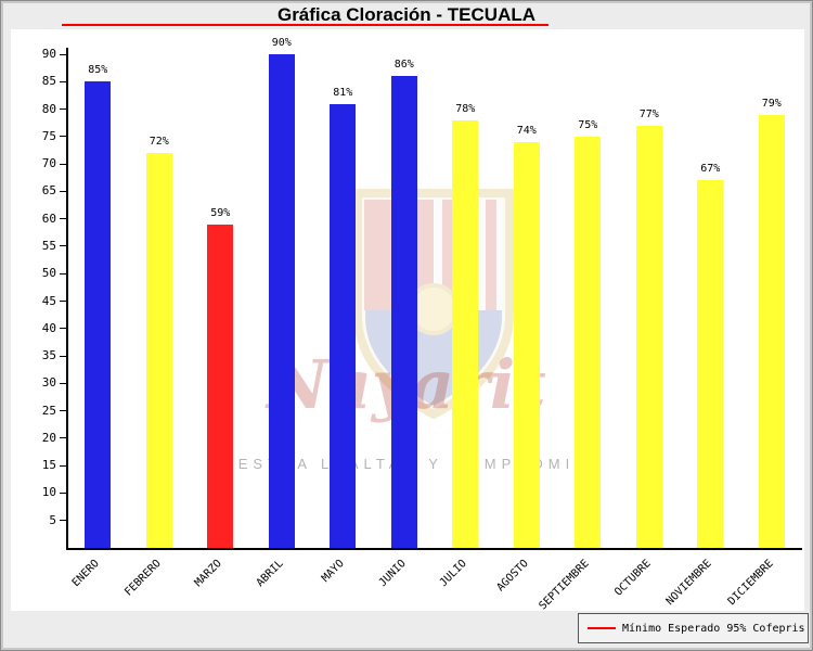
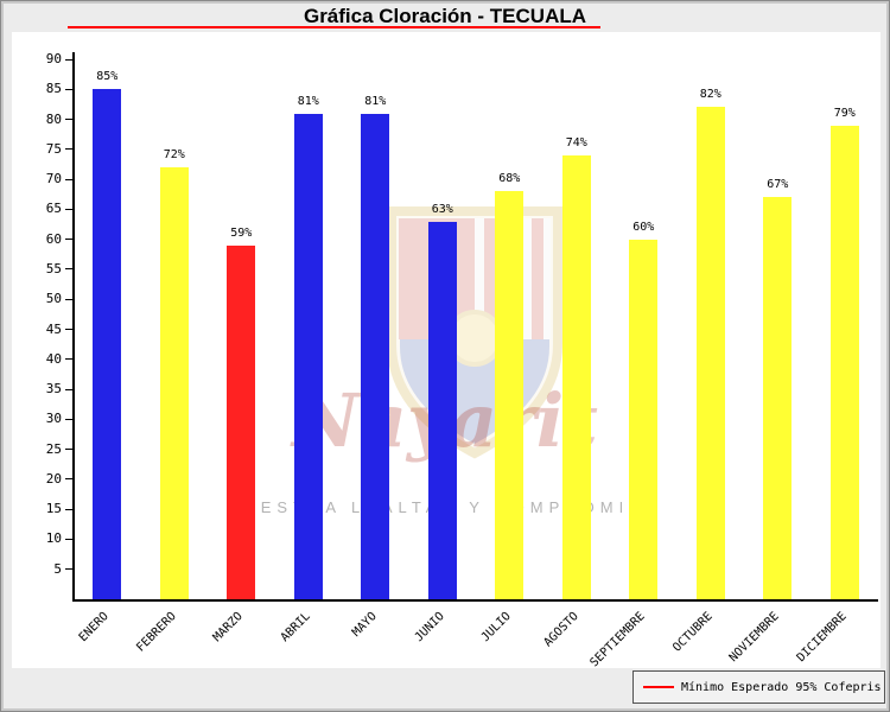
ABRIL: 90% -> 81%
JUNIO: 86% -> 63%
JULIO: 78% -> 68%
SEPTIEMBRE: 75% -> 60%
OCTUBRE: 77% -> 82%
